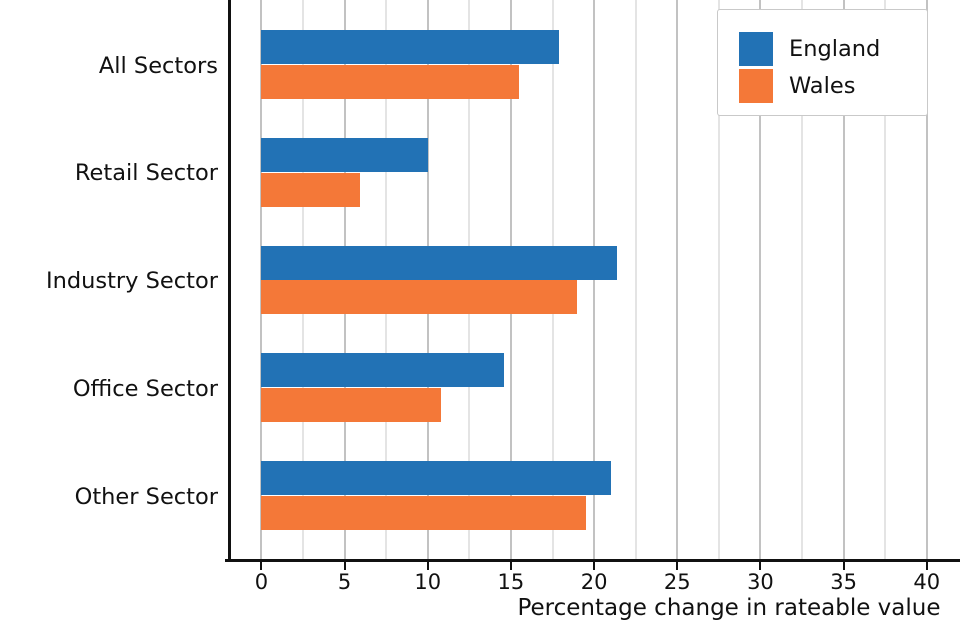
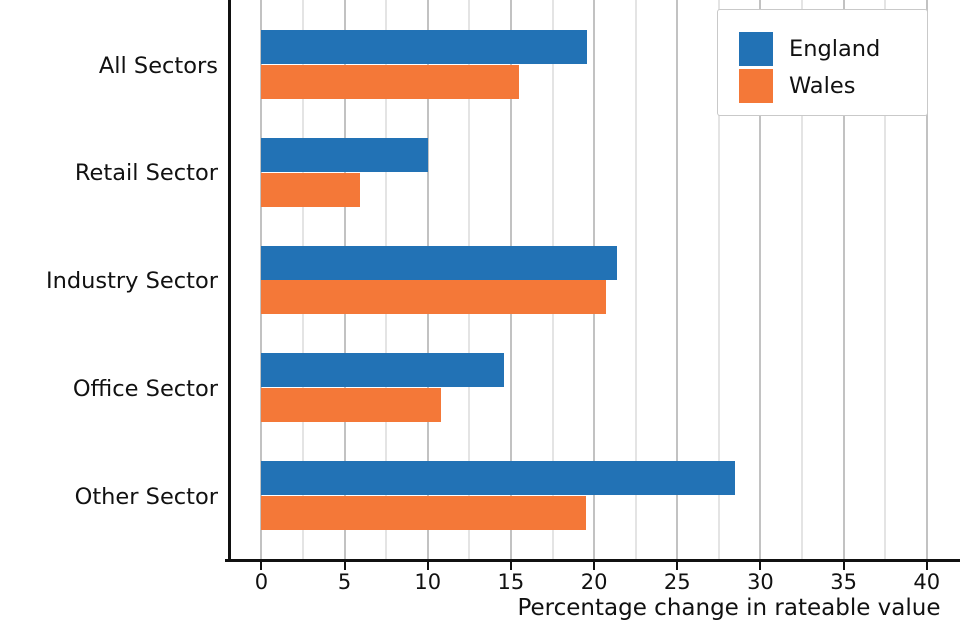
England/All Sectors: 17.9 -> 19.6
Wales/Industry Sector: 19.0 -> 20.7
England/Other Sector: 21.0 -> 28.5
